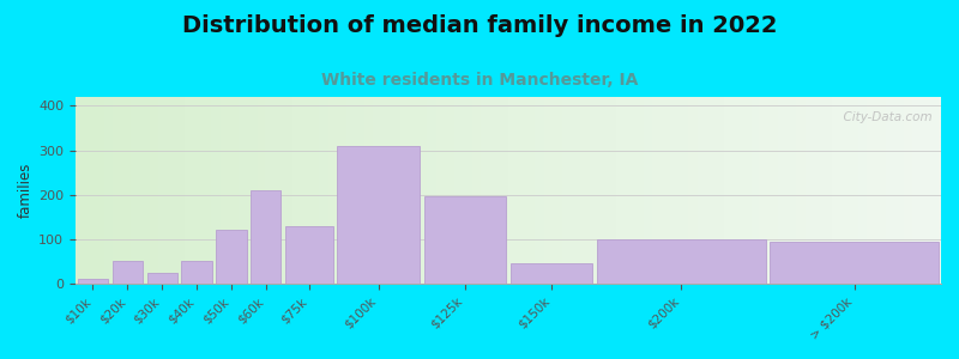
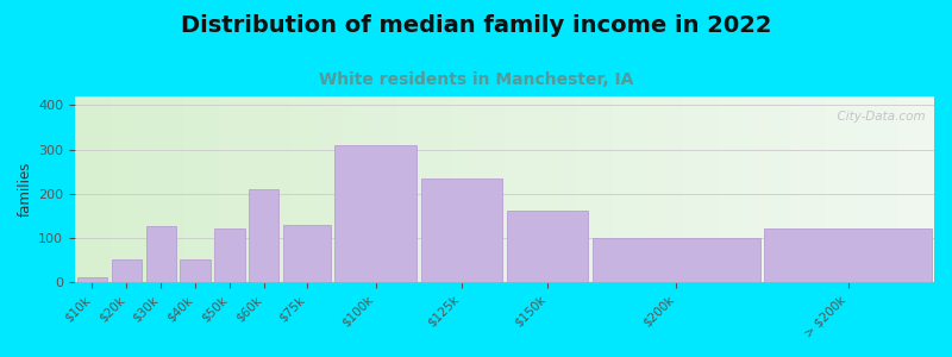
$30k: 25 -> 125
$125k: 195 -> 235
$150k: 45 -> 160
> $200k: 95 -> 120
